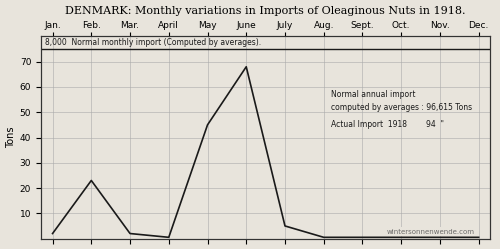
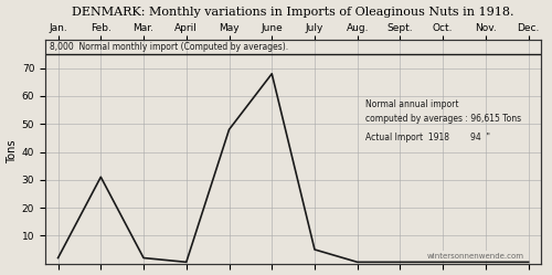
Feb.: 23.0 -> 31.0
May: 45.0 -> 48.0
